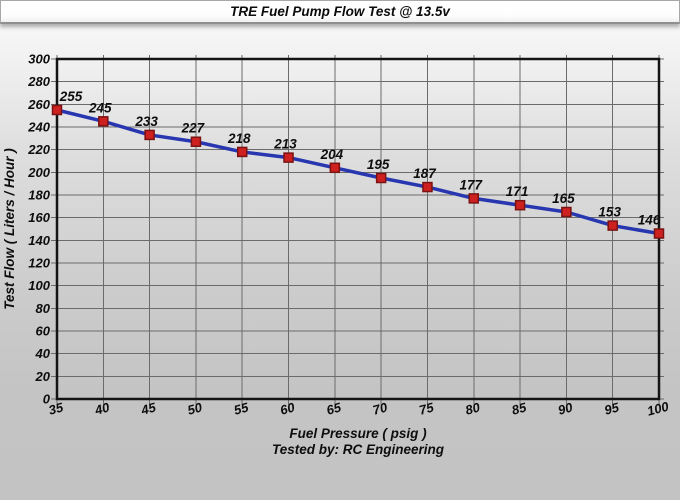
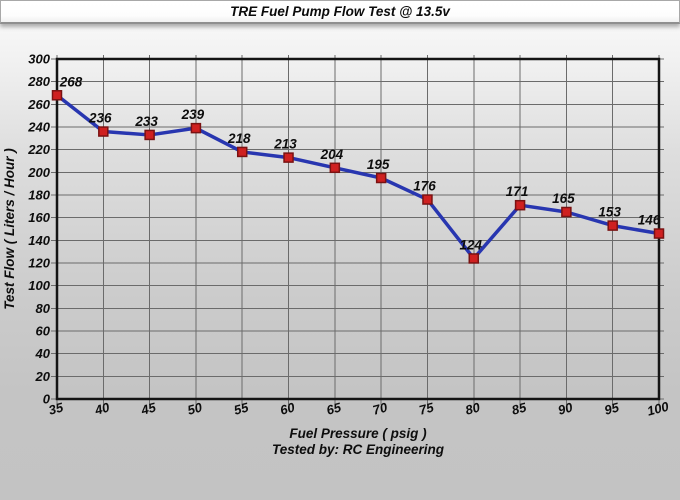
35: 255 -> 268
40: 245 -> 236
50: 227 -> 239
75: 187 -> 176
80: 177 -> 124
